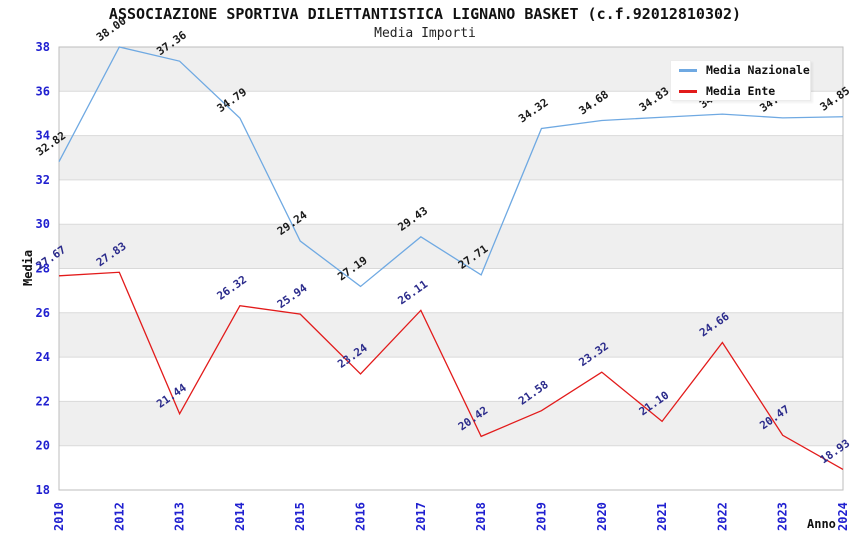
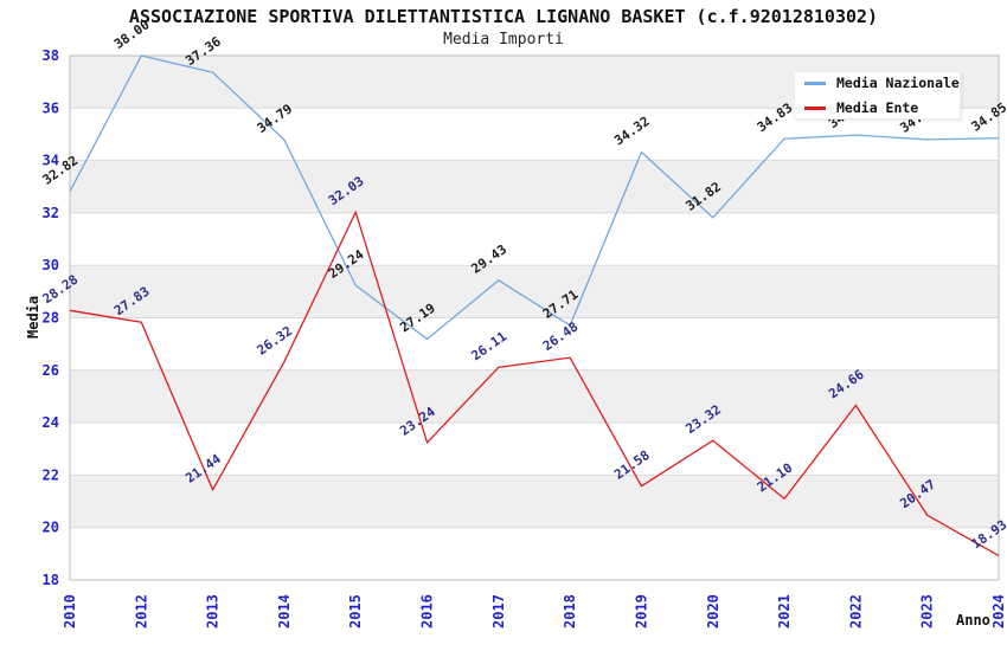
Media Ente/2010: 27.67 -> 28.28
Media Ente/2015: 25.94 -> 32.03
Media Ente/2018: 20.42 -> 26.48
Media Nazionale/2020: 34.68 -> 31.82
